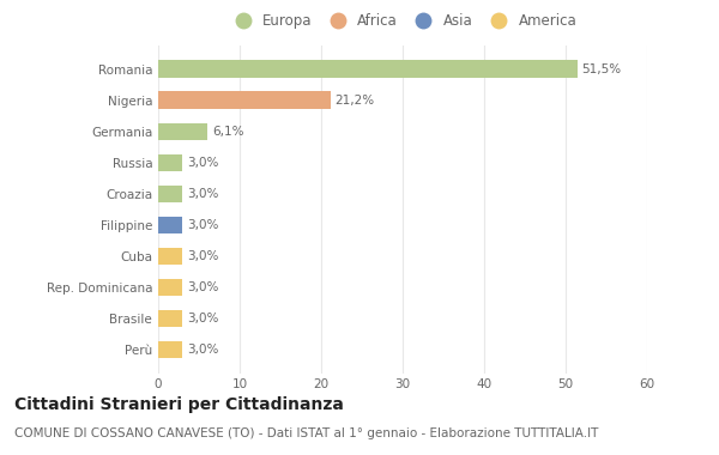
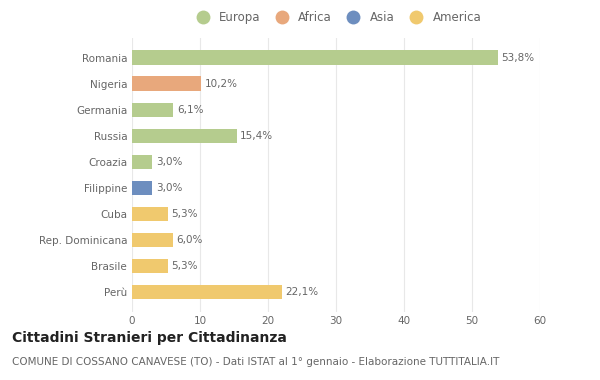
Romania: 51,5% -> 53,8%
Nigeria: 21,2% -> 10,2%
Russia: 3,0% -> 15,4%
Cuba: 3,0% -> 5,3%
Rep. Dominicana: 3,0% -> 6,0%
Brasile: 3,0% -> 5,3%
Perù: 3,0% -> 22,1%
